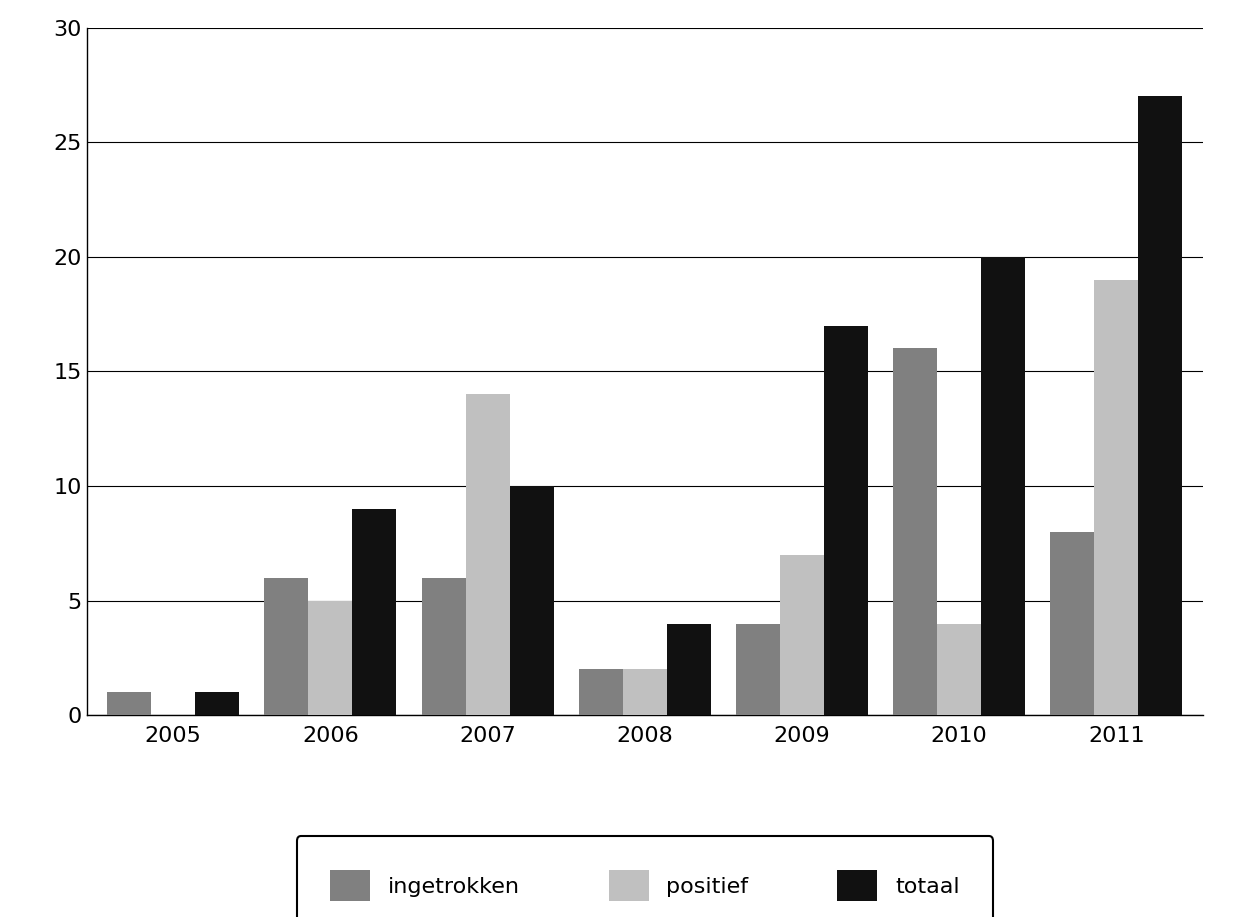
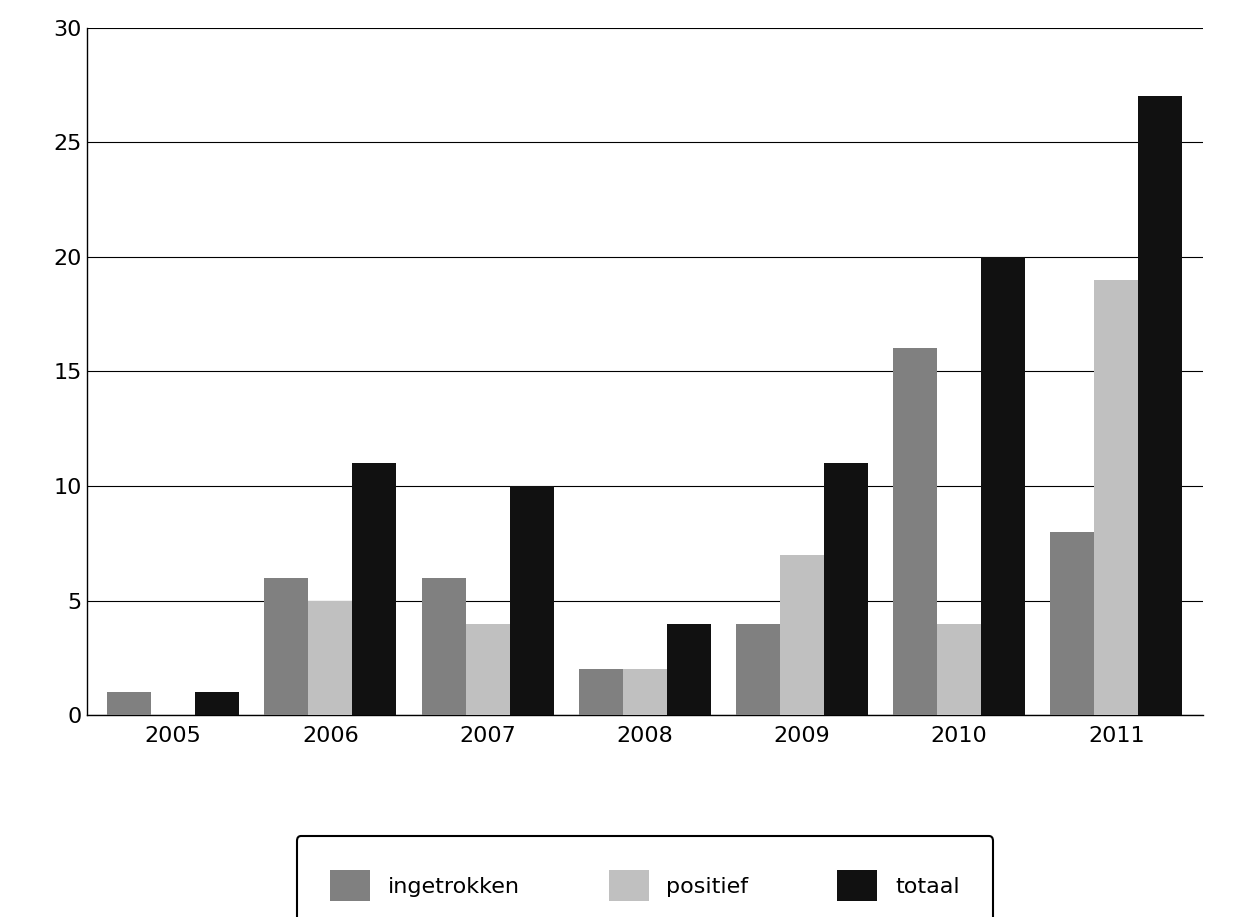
totaal/2006: 9 -> 11
positief/2007: 14 -> 4
totaal/2009: 17 -> 11
